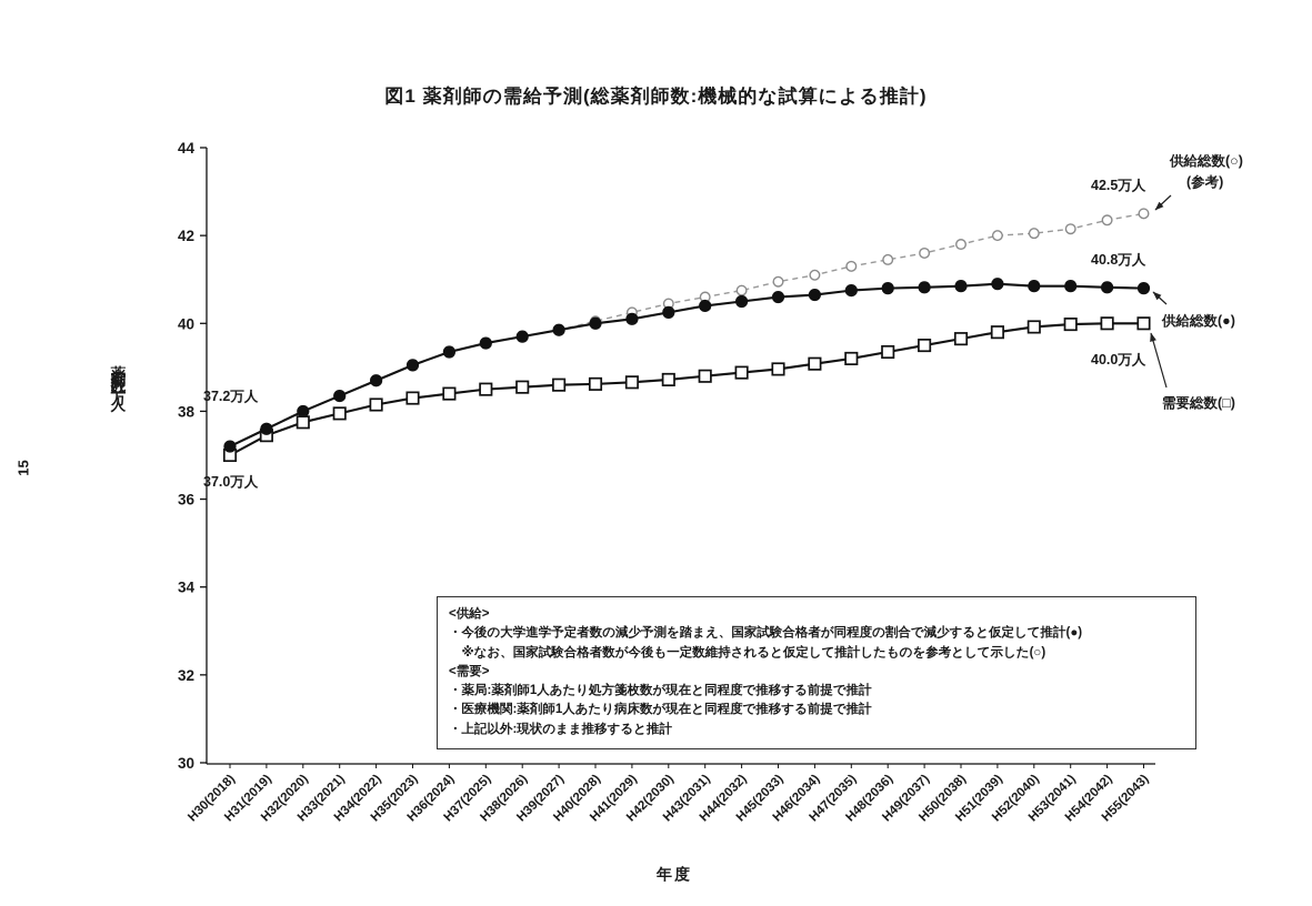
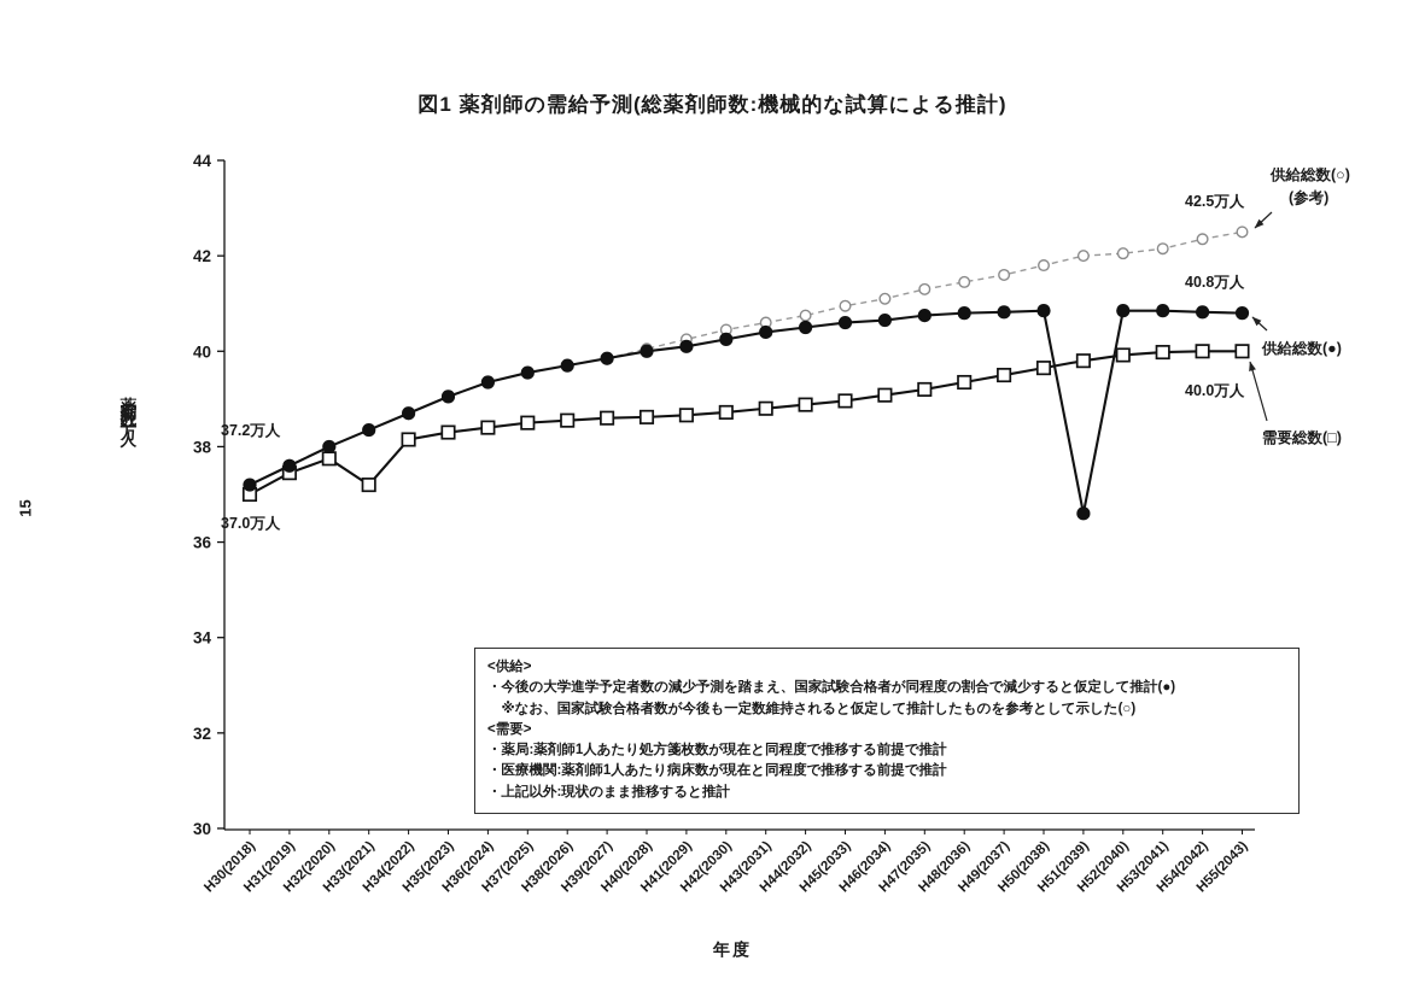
需要総数(□)/H33(2021): 38.0 -> 37.2
供給総数(●)/H51(2039): 40.9 -> 36.6
